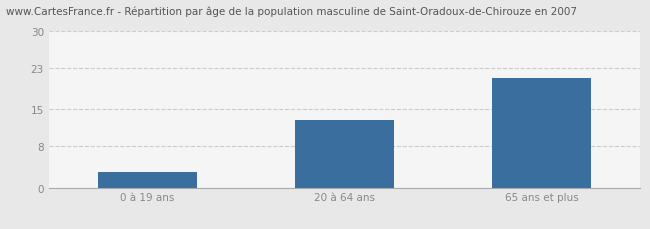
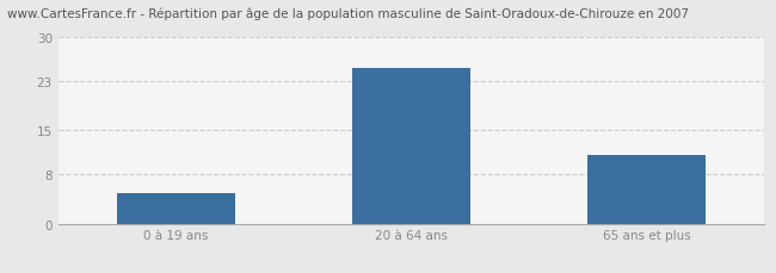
0 à 19 ans: 3 -> 5
20 à 64 ans: 13 -> 25
65 ans et plus: 21 -> 11
